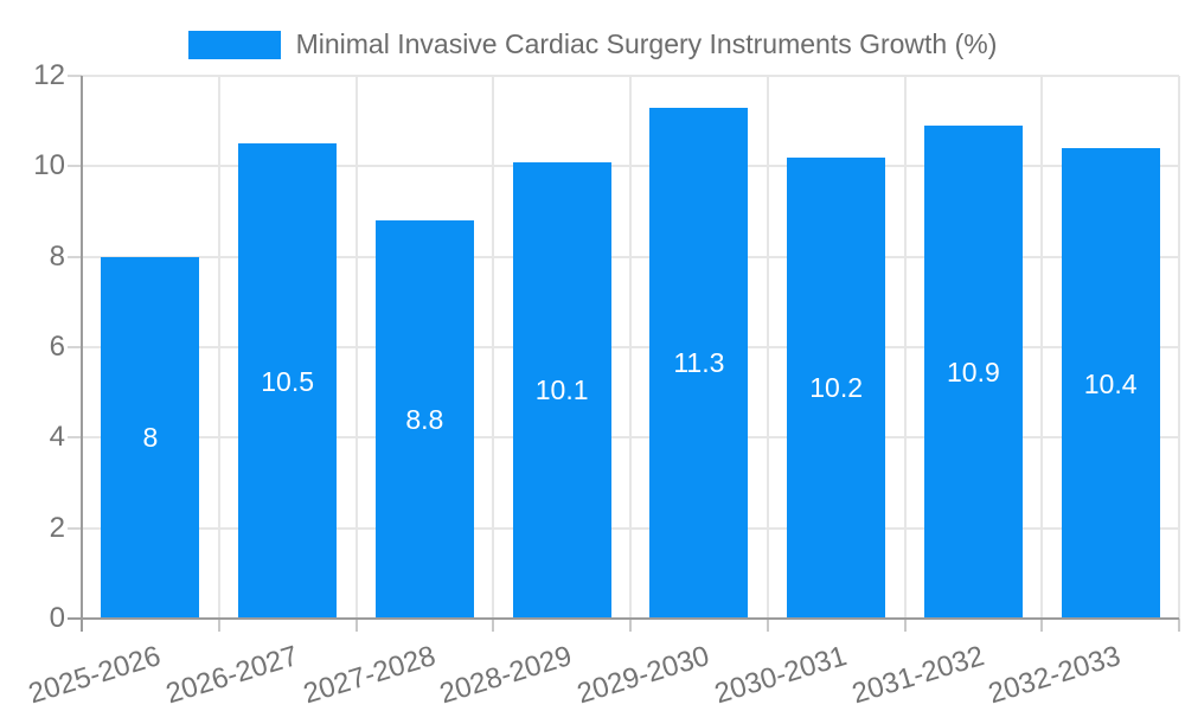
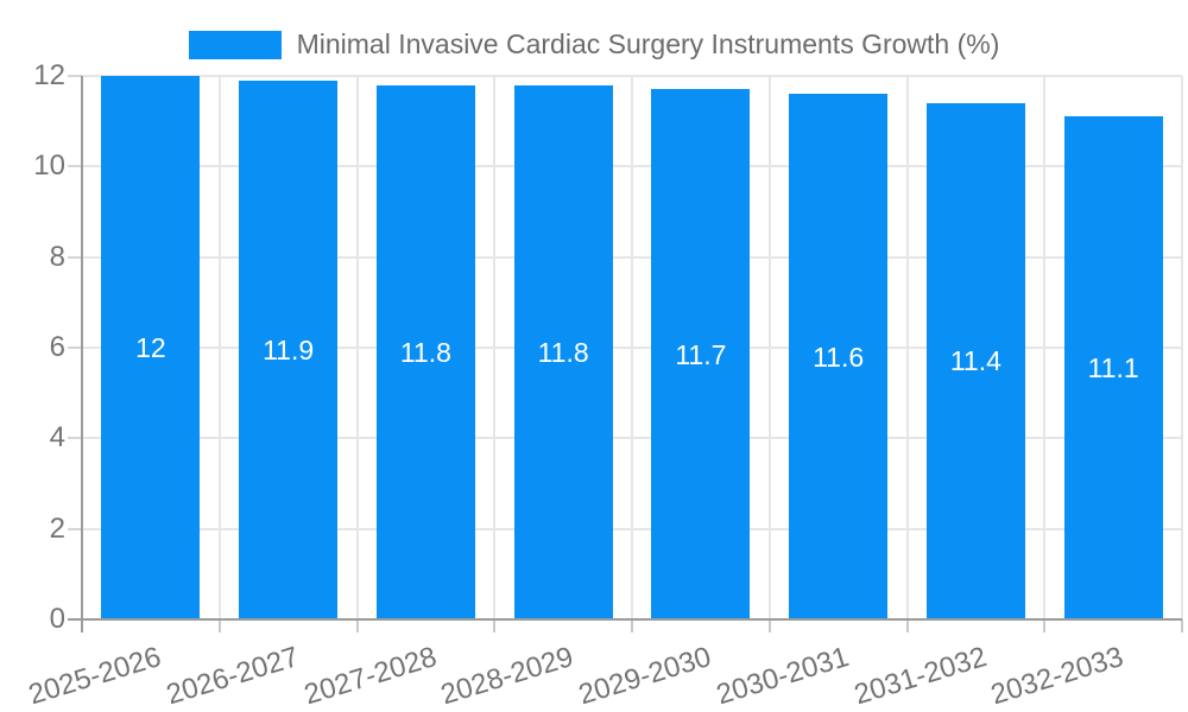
2025-2026: 8 -> 12
2026-2027: 10.5 -> 11.9
2027-2028: 8.8 -> 11.8
2028-2029: 10.1 -> 11.8
2029-2030: 11.3 -> 11.7
2030-2031: 10.2 -> 11.6
2031-2032: 10.9 -> 11.4
2032-2033: 10.4 -> 11.1
